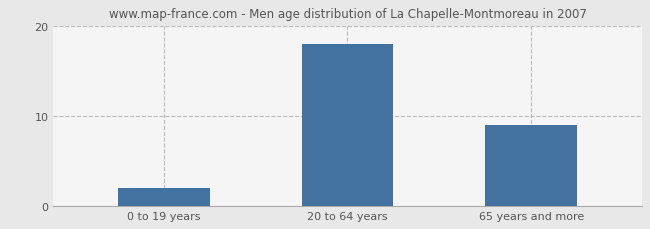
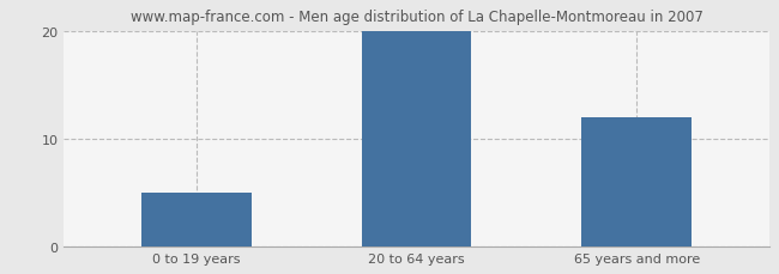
0 to 19 years: 2 -> 5
20 to 64 years: 18 -> 20
65 years and more: 9 -> 12
